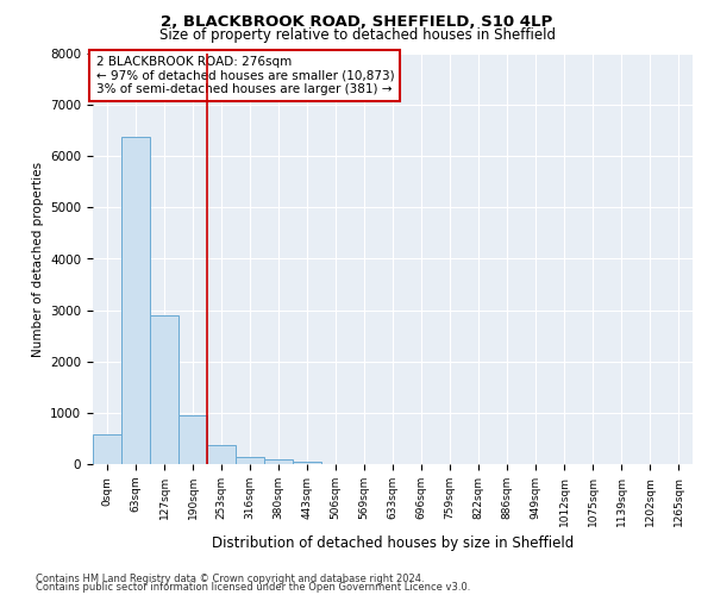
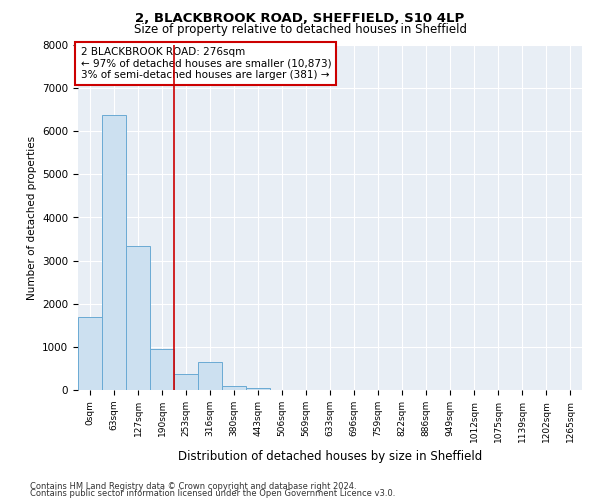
0sqm: 580 -> 1700
127sqm: 2900 -> 3350
316sqm: 150 -> 650
